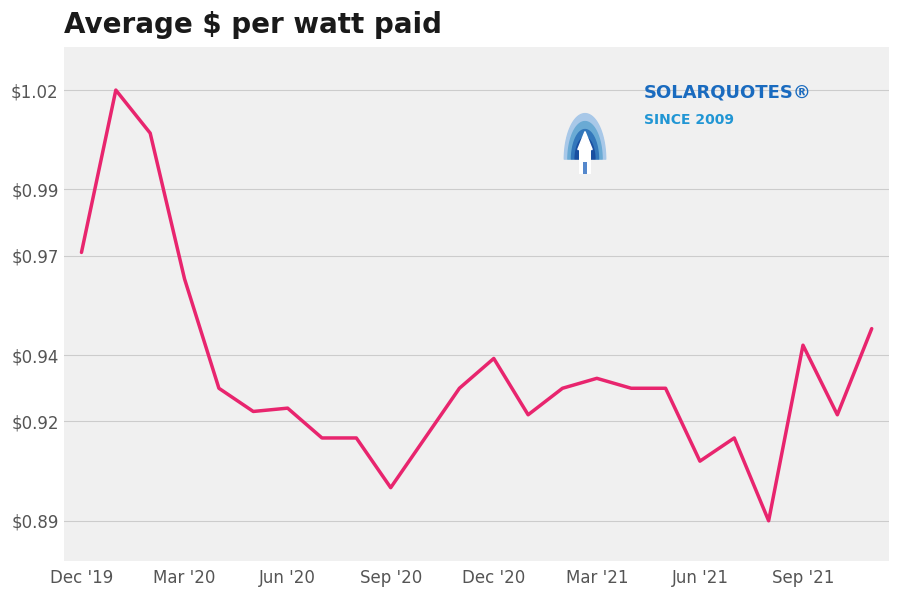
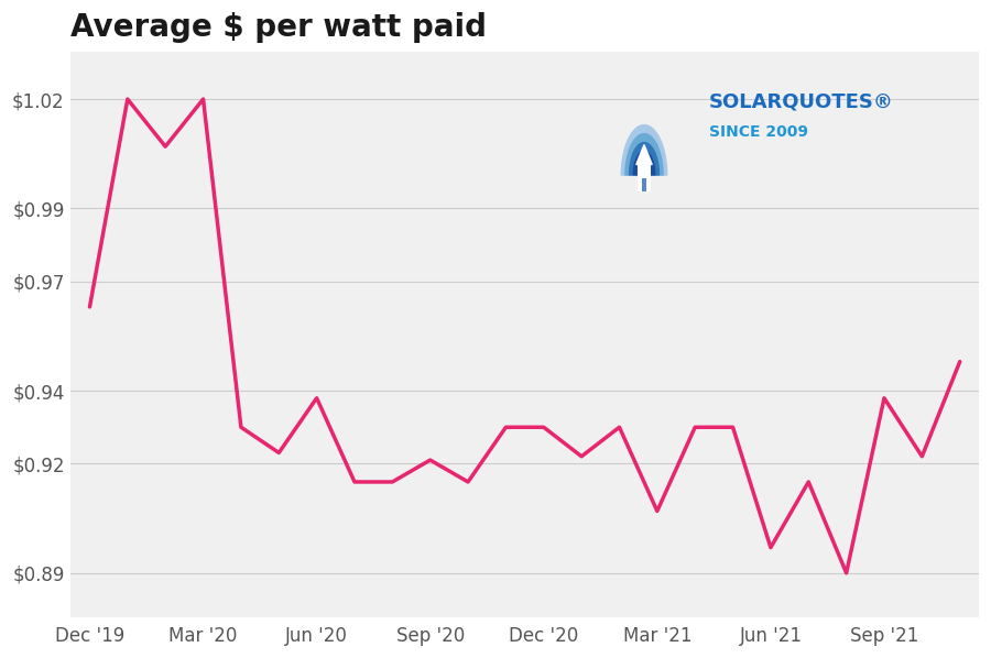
Dec '19: $0.971 -> $0.963
Mar '20: $0.963 -> $1.020
Jun '20: $0.924 -> $0.938
Sep '20: $0.900 -> $0.921
Dec '20: $0.939 -> $0.930
Mar '21: $0.933 -> $0.907
Jun '21: $0.908 -> $0.897
Sep '21: $0.943 -> $0.938
